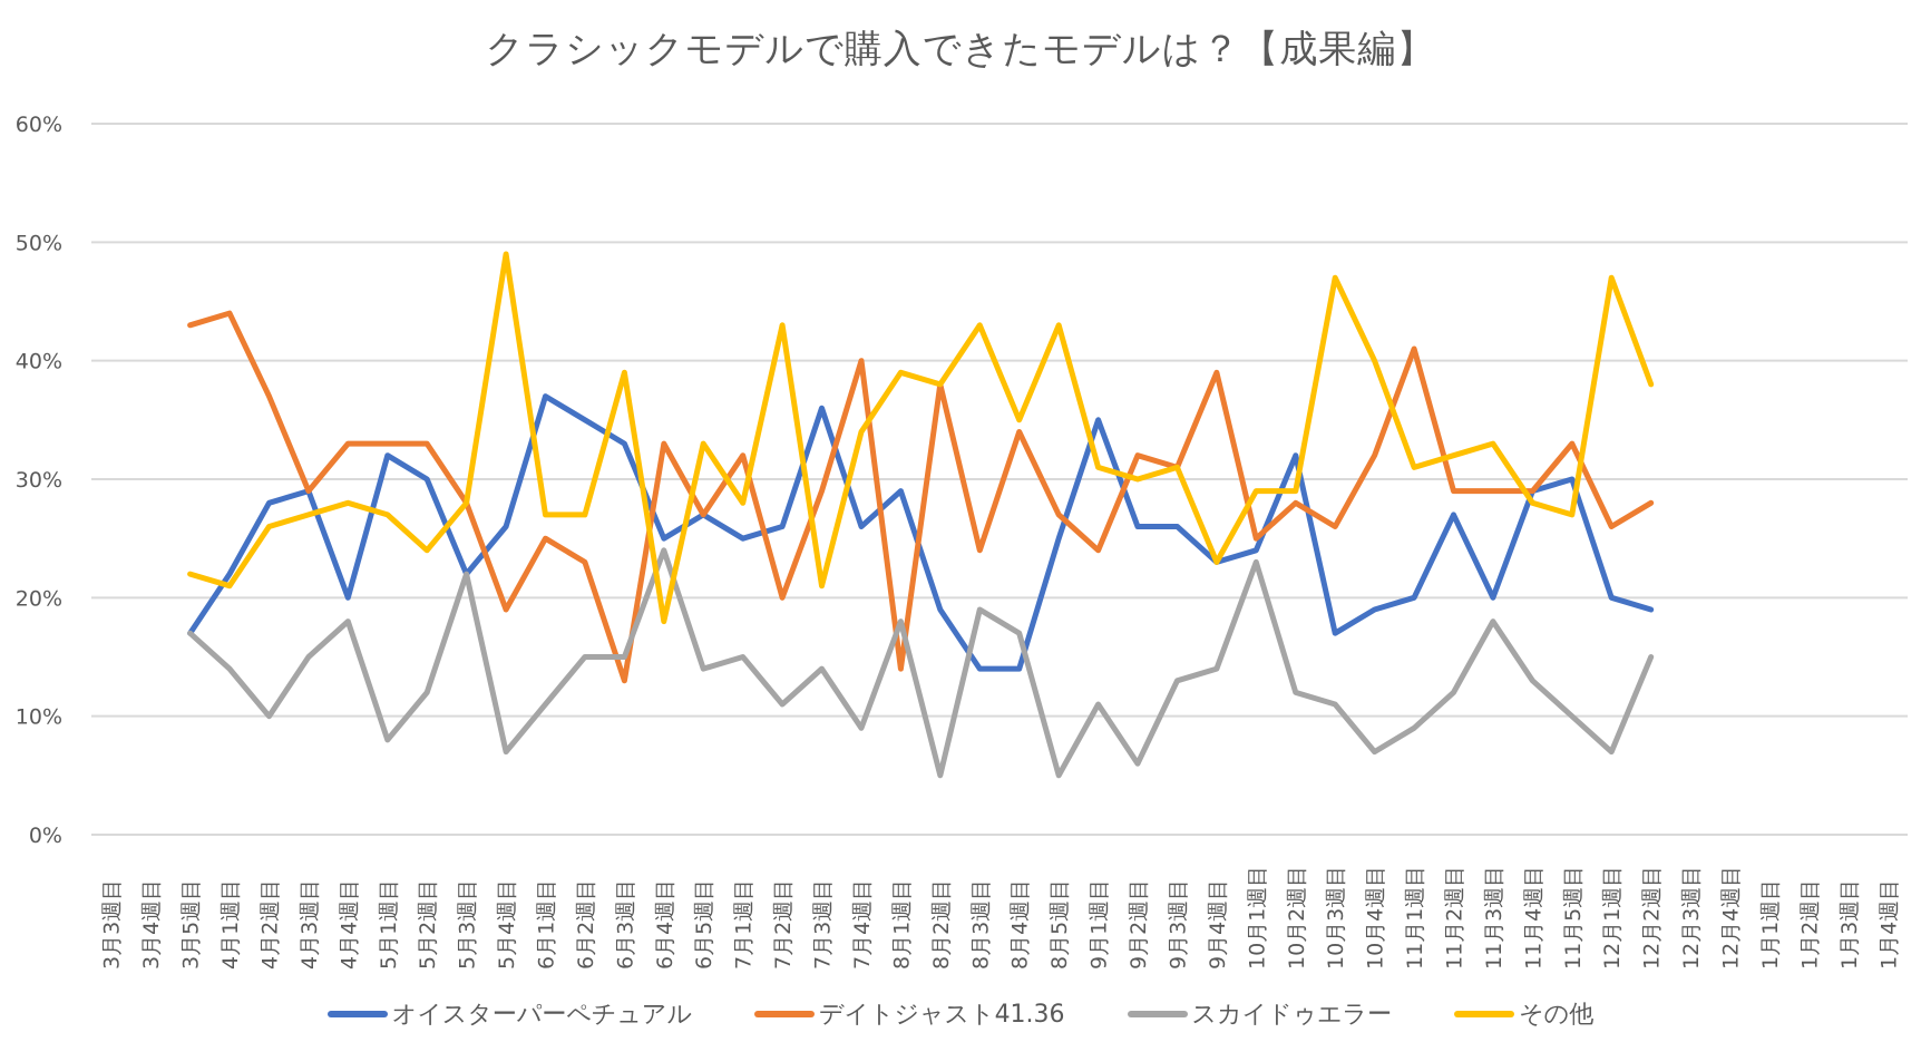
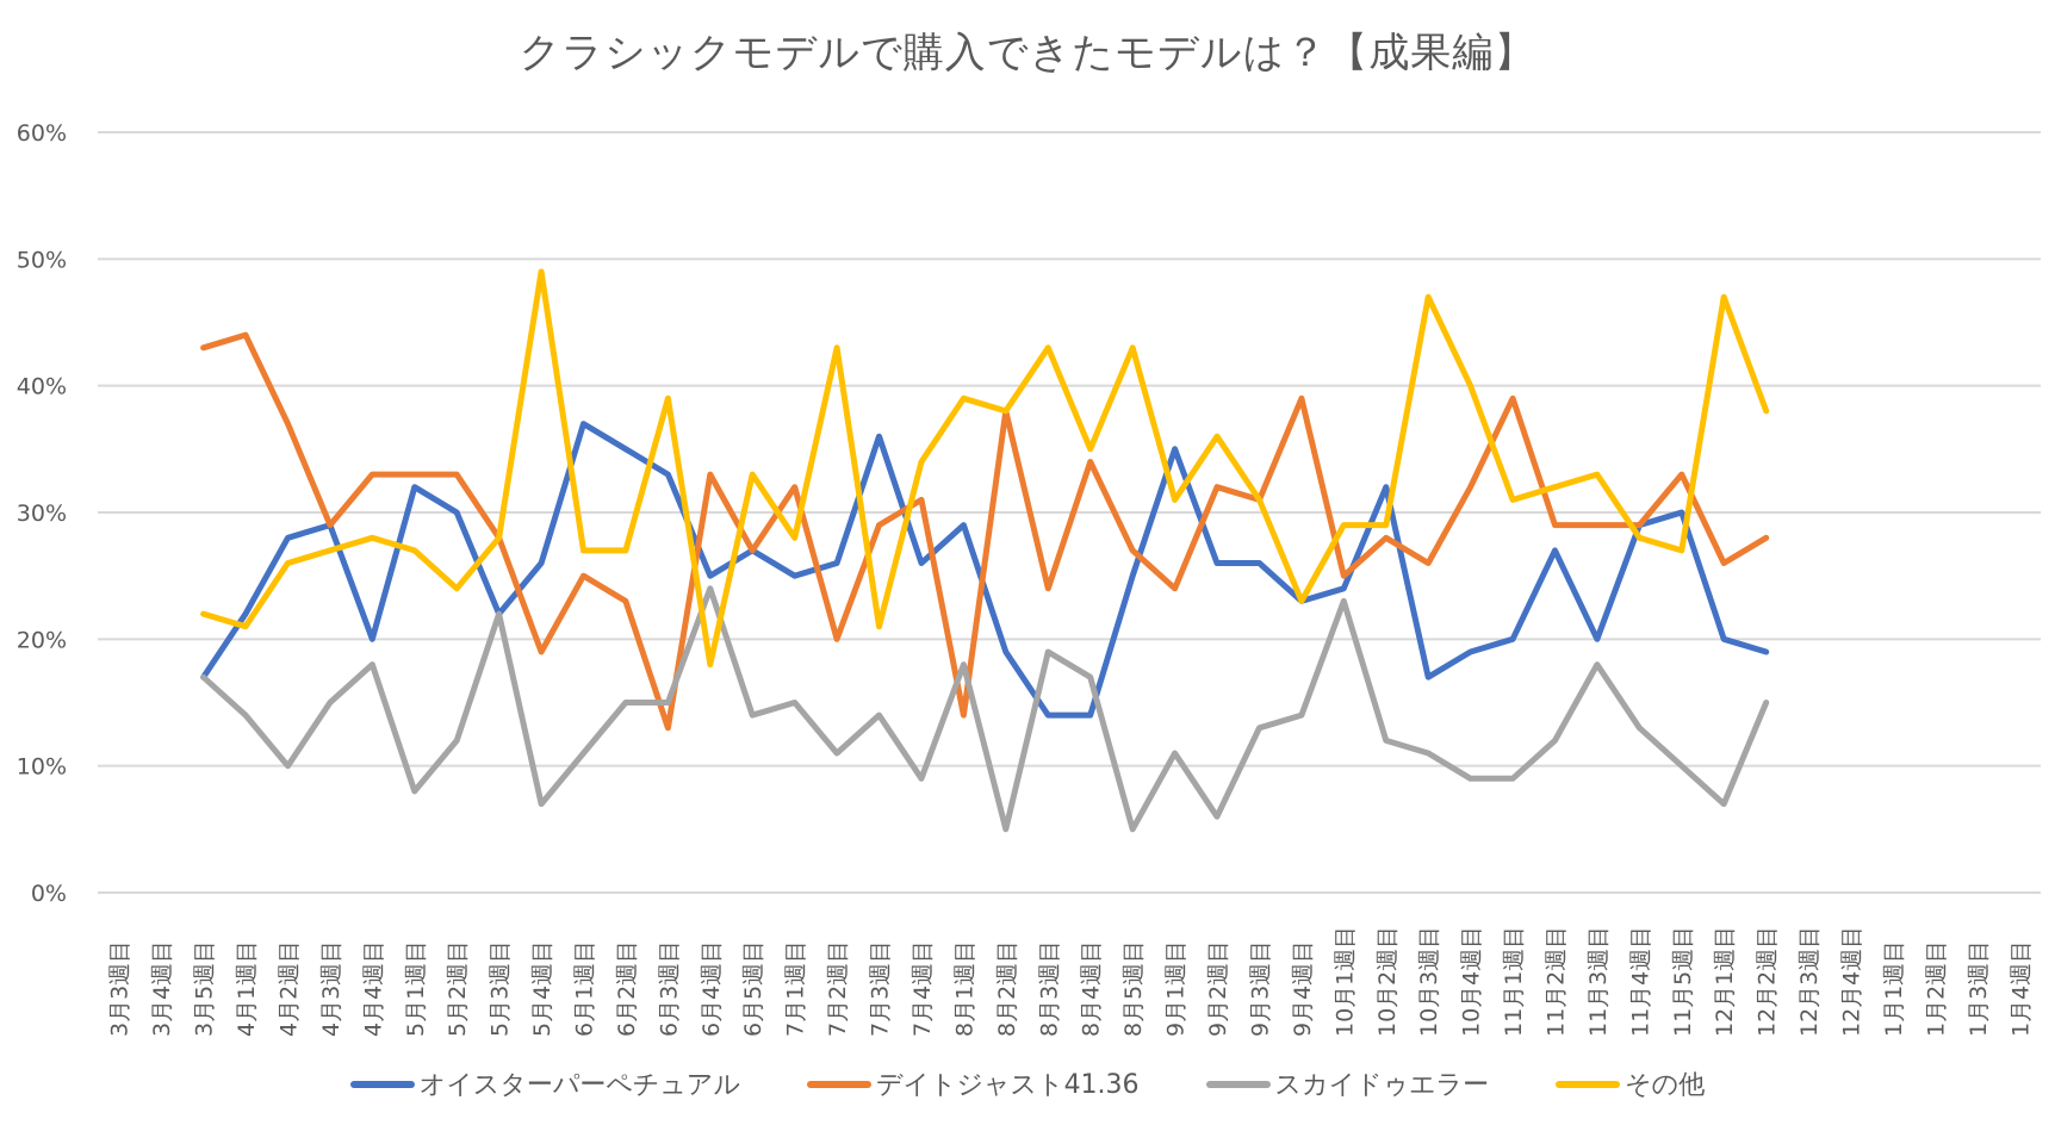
デイトジャスト41.36/7月4週目: 40% -> 31%
その他/9月2週目: 30% -> 36%
スカイドゥエラー/10月4週目: 7% -> 9%
デイトジャスト41.36/11月1週目: 41% -> 39%
